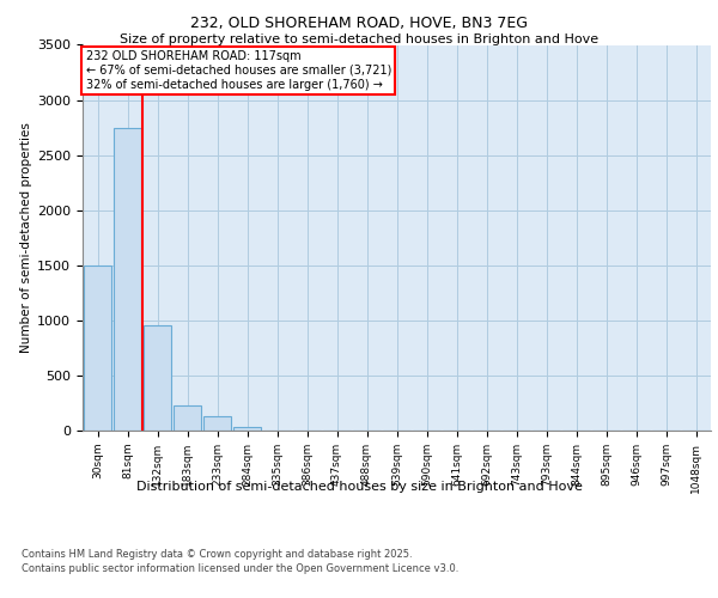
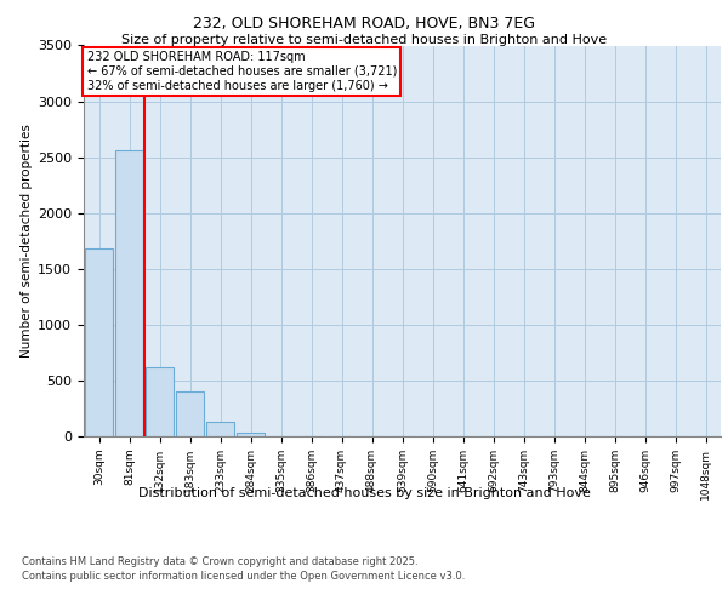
30sqm: 1500 -> 1680
81sqm: 2750 -> 2560
132sqm: 950 -> 620
183sqm: 220 -> 400
